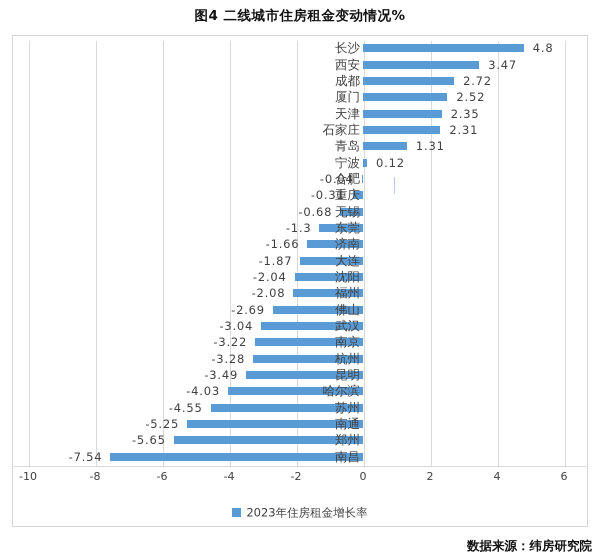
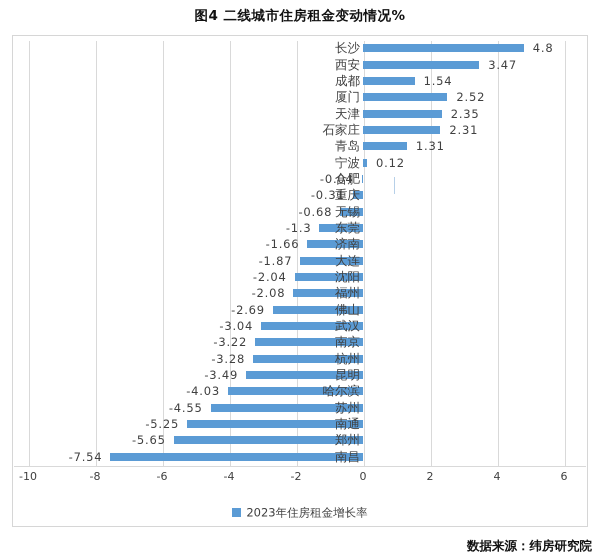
成都: 2.72 -> 1.54
